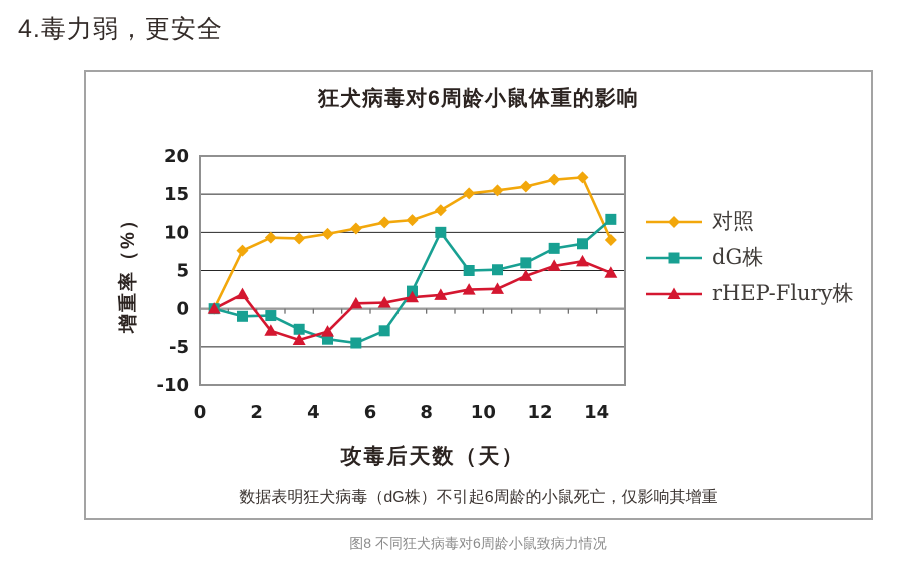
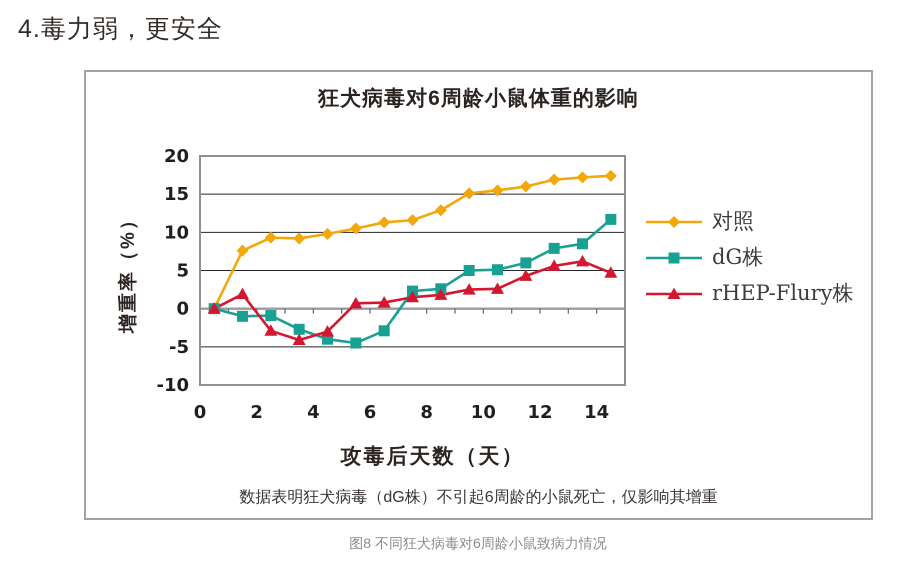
dG株/8: 10 -> 3
对照/14: 9 -> 17
